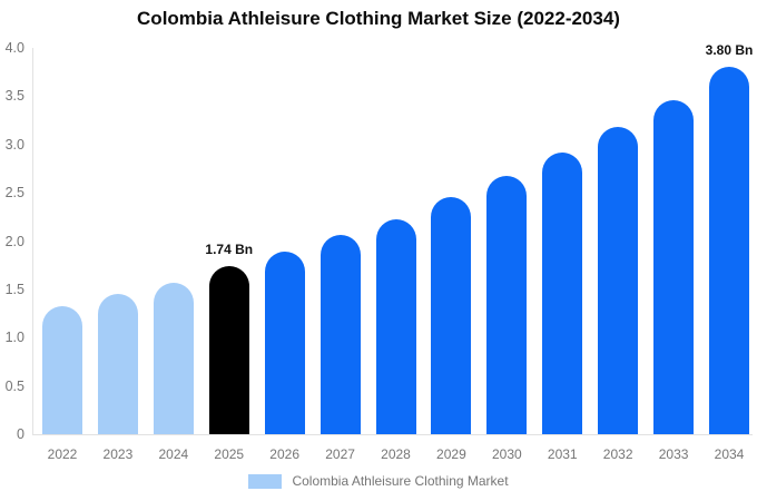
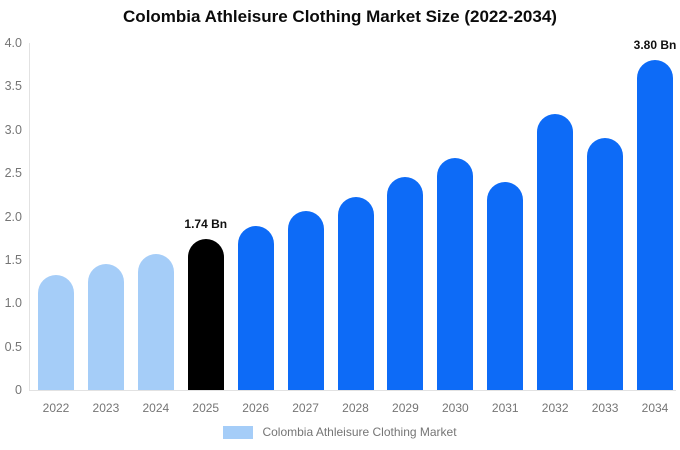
2031: 2.9 -> 2.4
2033: 3.5 -> 2.9
